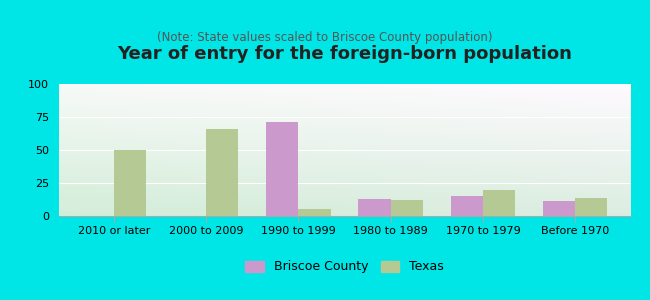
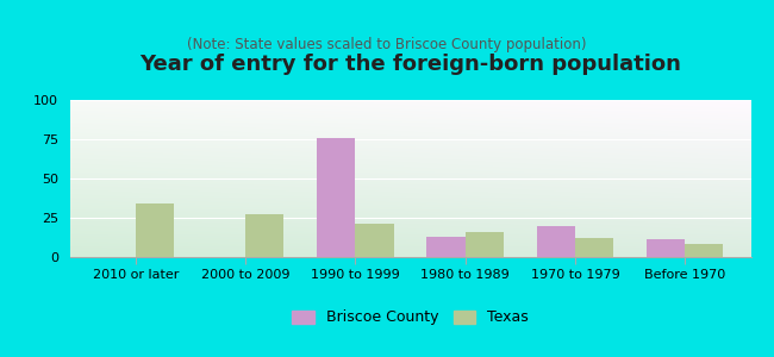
Texas/2010 or later: 50 -> 34
Texas/2000 to 2009: 66 -> 27
Briscoe County/1990 to 1999: 71 -> 76
Texas/1990 to 1999: 5 -> 21
Texas/1980 to 1989: 12 -> 16
Briscoe County/1970 to 1979: 15 -> 20
Texas/1970 to 1979: 20 -> 12
Texas/Before 1970: 14 -> 8
